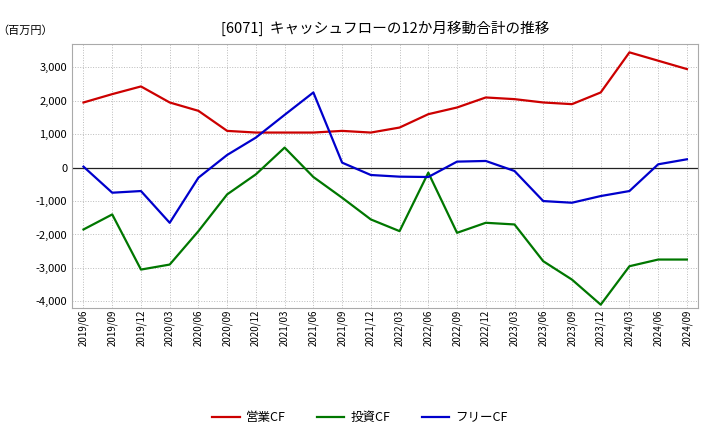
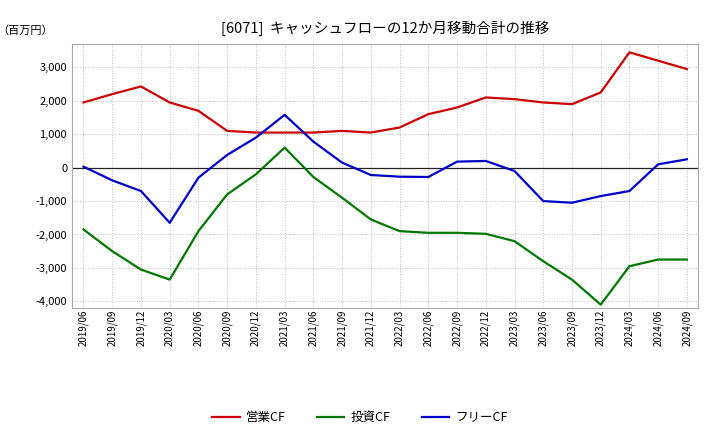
投資CF/2019/09: -1,400 -> -2,500
フリーCF/2019/09: -750 -> -380
投資CF/2020/03: -2,900 -> -3,350
フリーCF/2021/06: 2,250 -> 780
投資CF/2022/06: -150 -> -1,950
投資CF/2022/12: -1,650 -> -1,980
投資CF/2023/03: -1,700 -> -2,200
